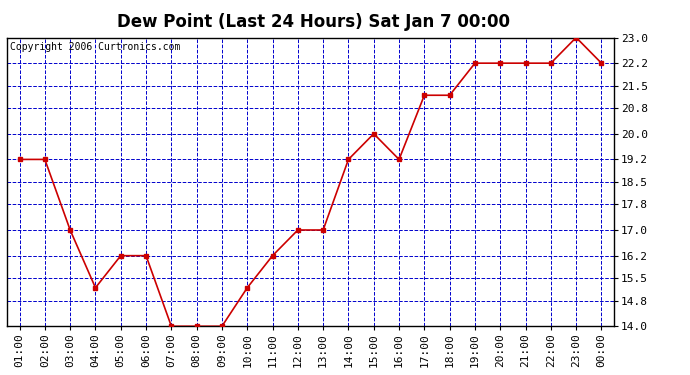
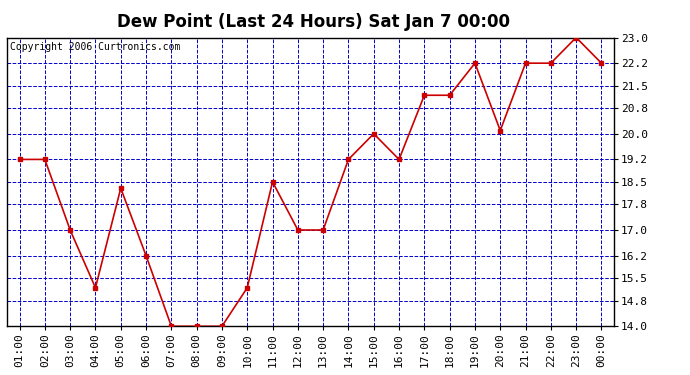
05:00: 16.2 -> 18.3
11:00: 16.2 -> 18.5
20:00: 22.2 -> 20.1
